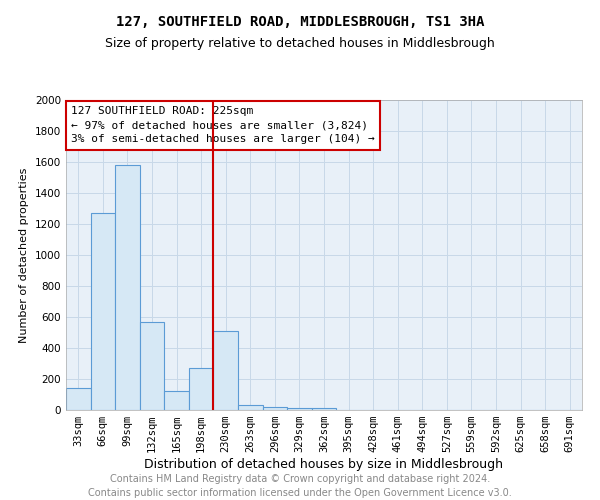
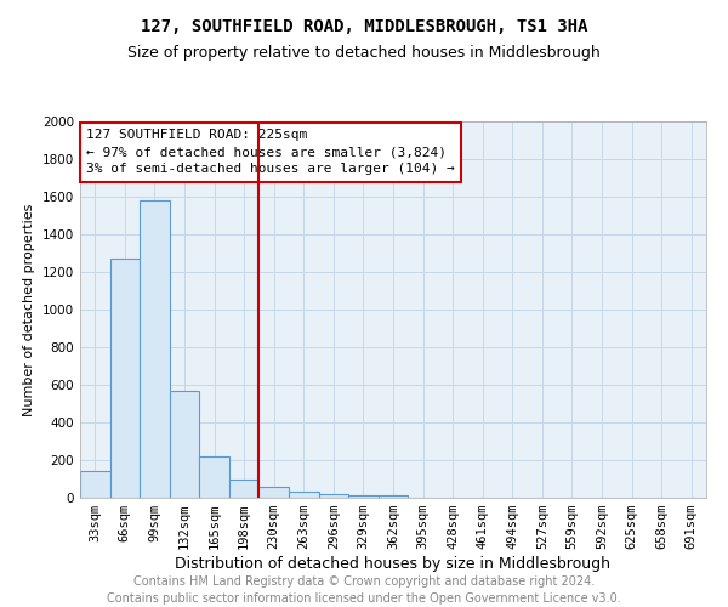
165sqm: 120 -> 220
198sqm: 270 -> 100
230sqm: 510 -> 60
